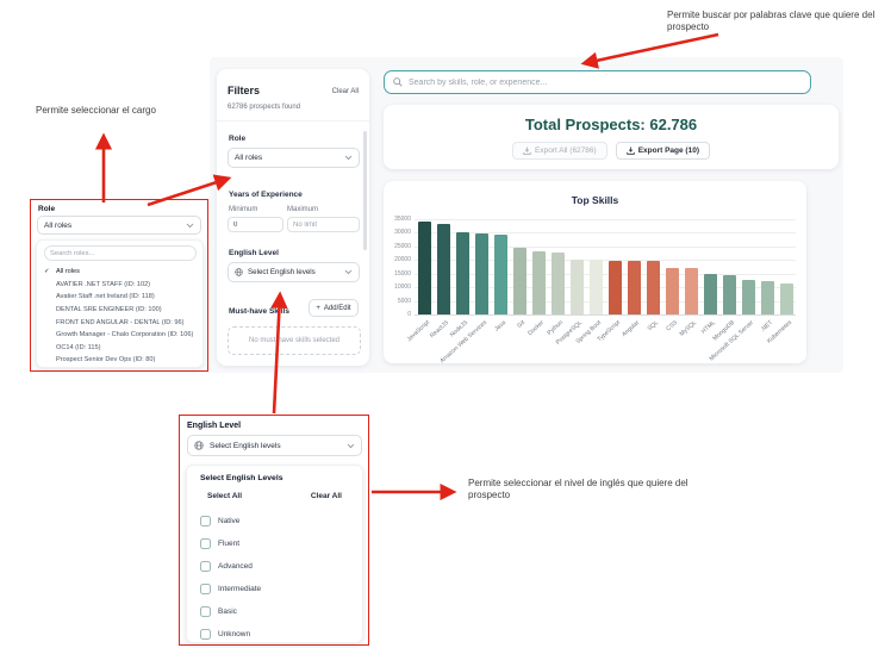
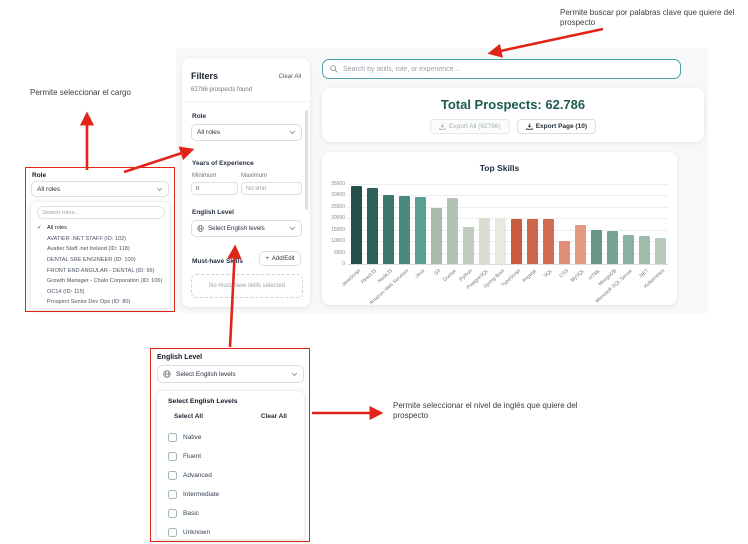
Docker: 23000 -> 29000
Python: 23000 -> 16000
CSS: 17000 -> 10000
